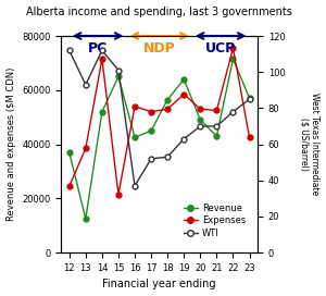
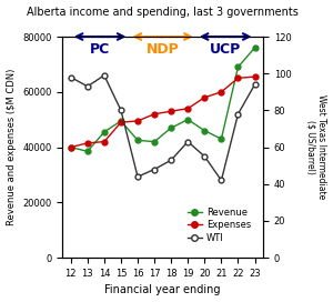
Revenue/12: 37000 -> 40000
Expenses/12: 24500 -> 40000
WTI/12: 112 -> 98
Revenue/13: 12500 -> 38500
Expenses/13: 38500 -> 41500
Revenue/14: 52000 -> 45500
Expenses/14: 71500 -> 42000
WTI/14: 112 -> 99
Revenue/15: 65000 -> 49500
Expenses/15: 21500 -> 49000
WTI/15: 101 -> 80
Expenses/16: 54000 -> 49500
WTI/16: 37 -> 44
Revenue/17: 45000 -> 42000
WTI/17: 52 -> 48
Revenue/18: 56500 -> 47000
Revenue/19: 64000 -> 50000
Expenses/19: 58500 -> 54000
Revenue/20: 49000 -> 46000
Expenses/20: 53000 -> 58000
WTI/20: 70 -> 55
Expenses/21: 52500 -> 60000
WTI/21: 70 -> 42
Revenue/22: 71500 -> 69000
Expenses/22: 75500 -> 65000
Revenue/23: 57000 -> 76000
Expenses/23: 42500 -> 65500
WTI/23: 85 -> 94
